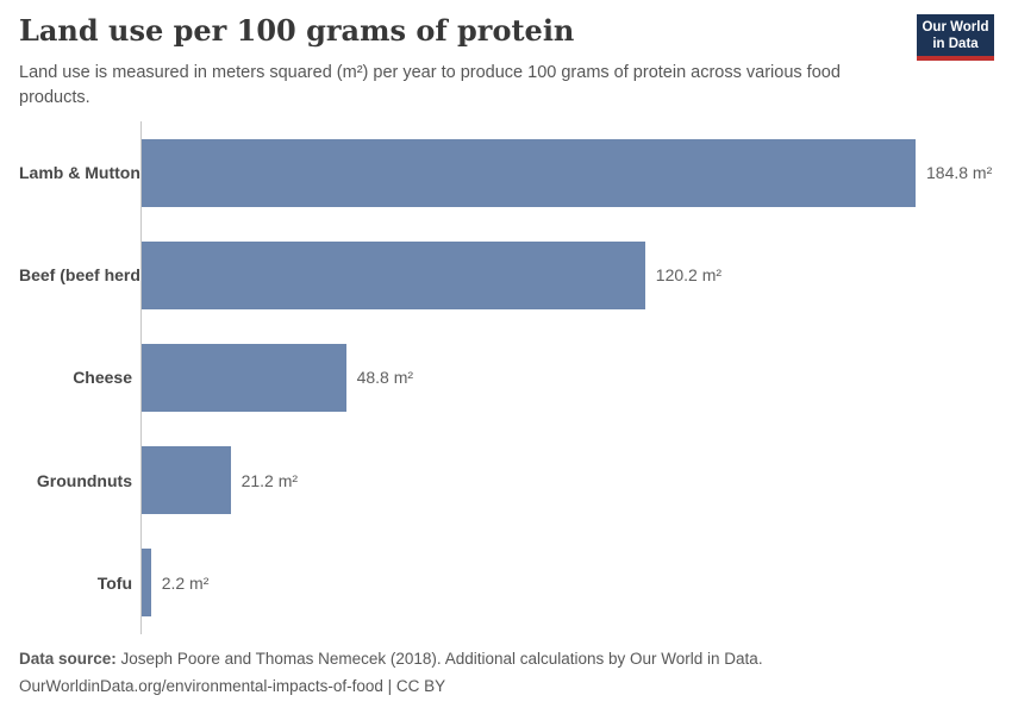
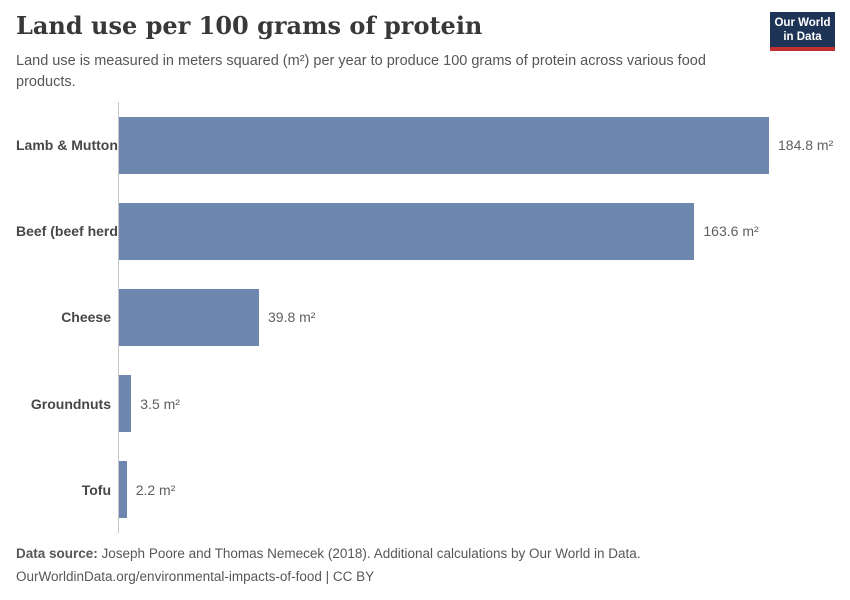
Beef (beef herd): 120.2 -> 163.6
Cheese: 48.8 -> 39.8
Groundnuts: 21.2 -> 3.5
